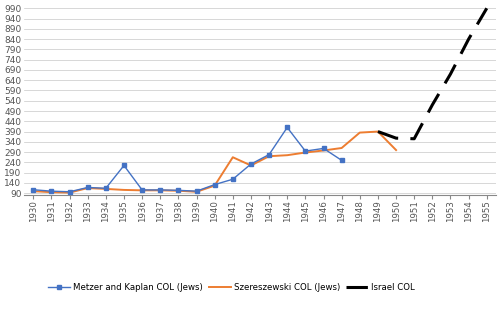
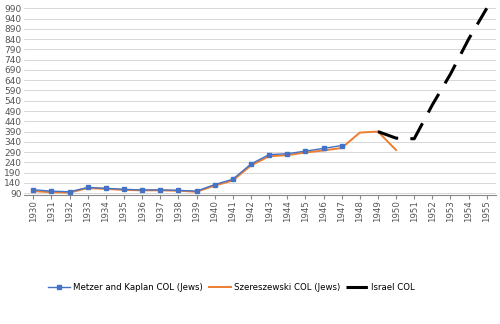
Metzer and Kaplan COL (Jews)/1935: 225 -> 109
Szereszewski COL (Jews)/1941: 265 -> 152
Metzer and Kaplan COL (Jews)/1944: 410 -> 282
Metzer and Kaplan COL (Jews)/1947: 250 -> 322
